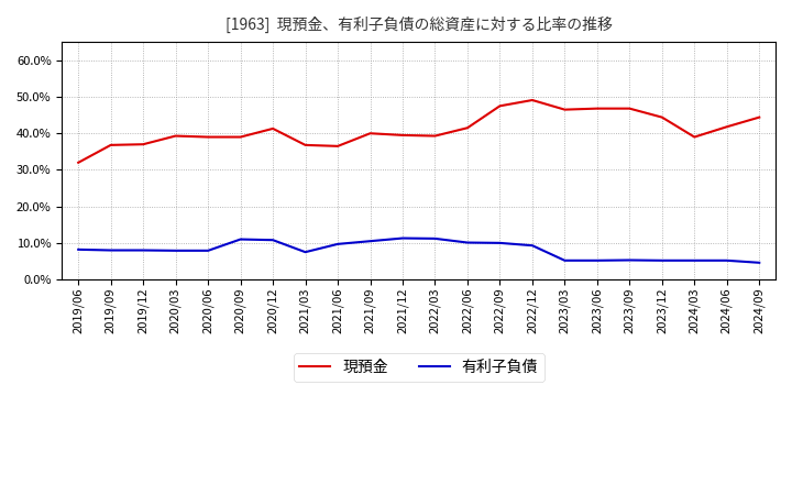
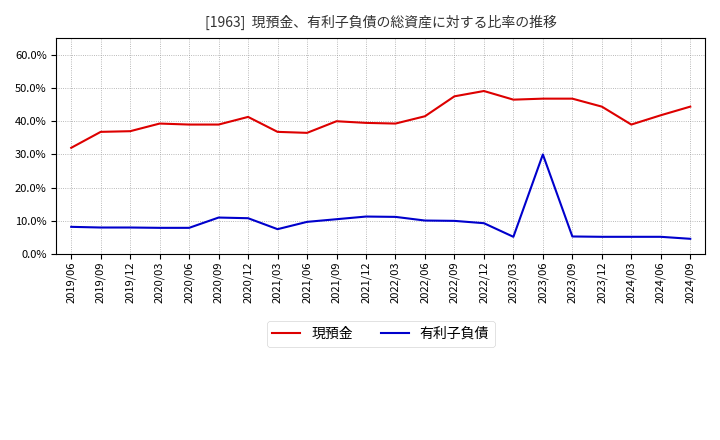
有利子負債/2023/06: 5.2% -> 30.0%
